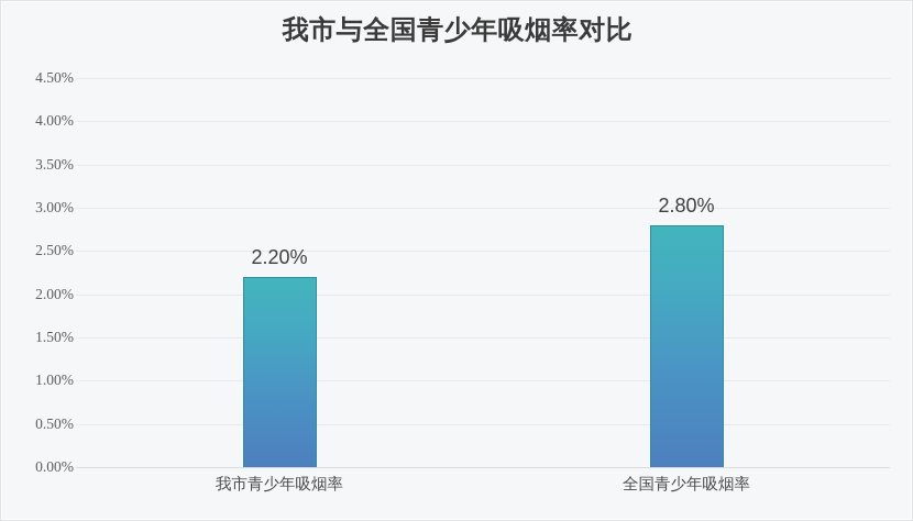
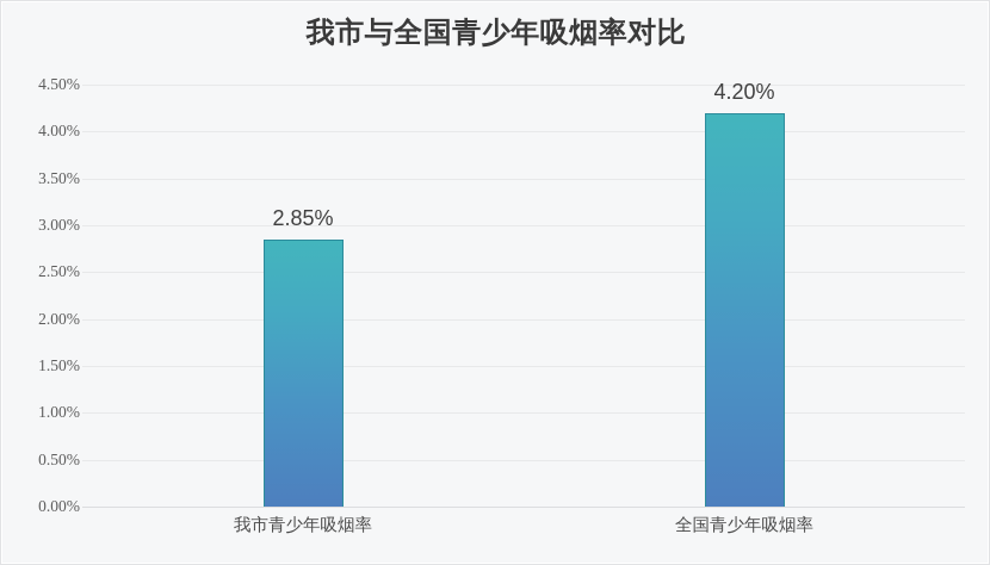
我市青少年吸烟率: 2.20% -> 2.85%
全国青少年吸烟率: 2.80% -> 4.20%
